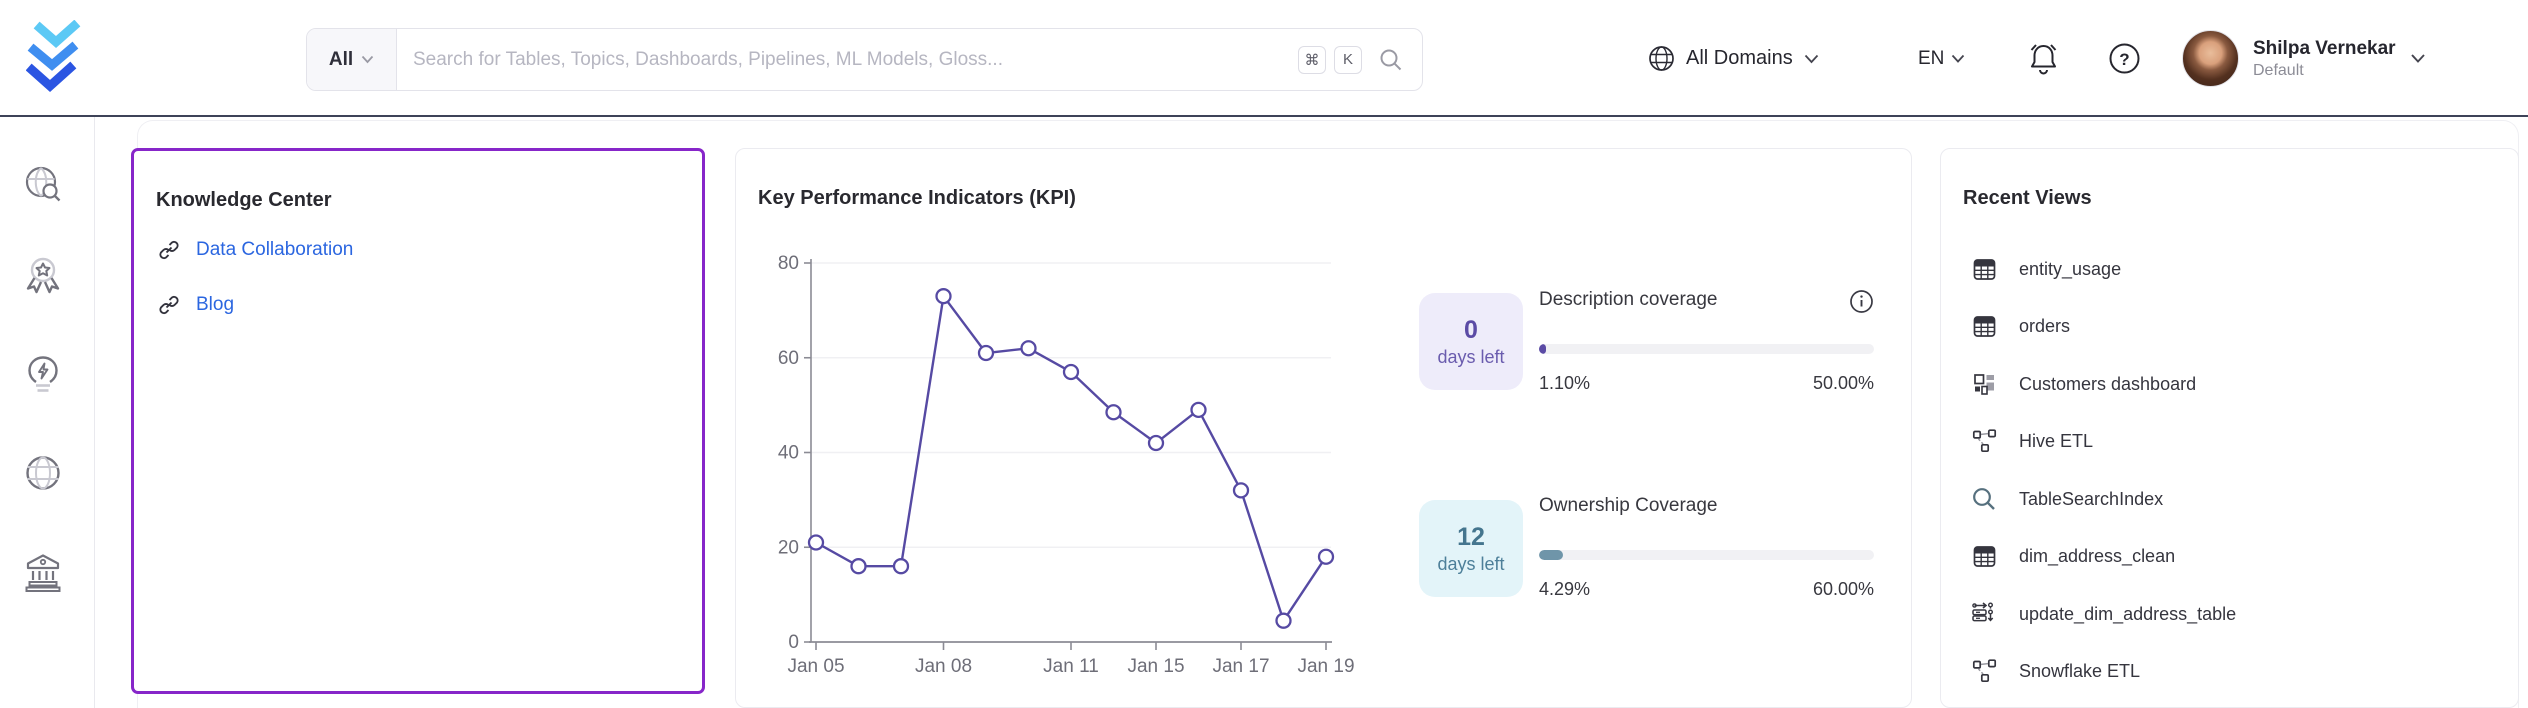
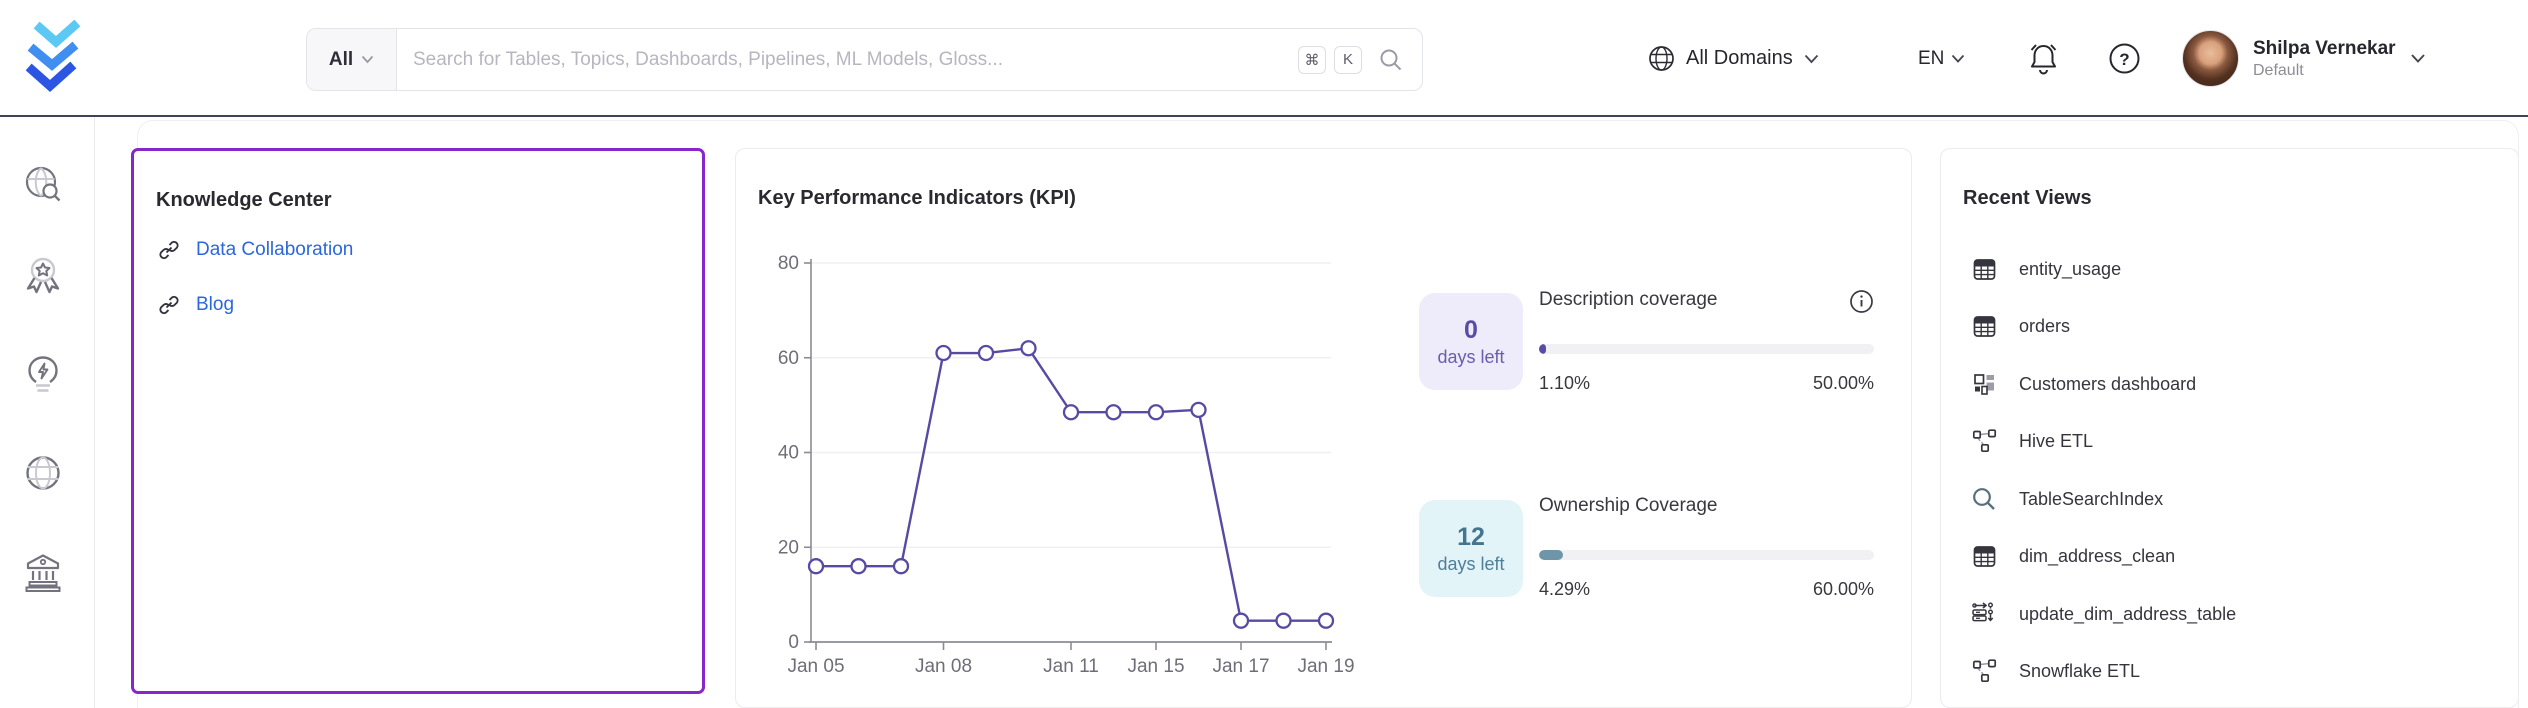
Jan 05: 21 -> 16
Jan 08: 73 -> 61
Jan 11: 57 -> 48
Jan 15: 42 -> 48
Jan 17: 32 -> 4
Jan 19: 18 -> 4
